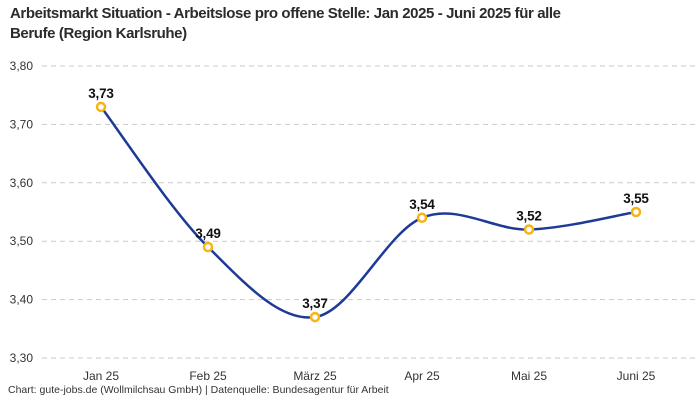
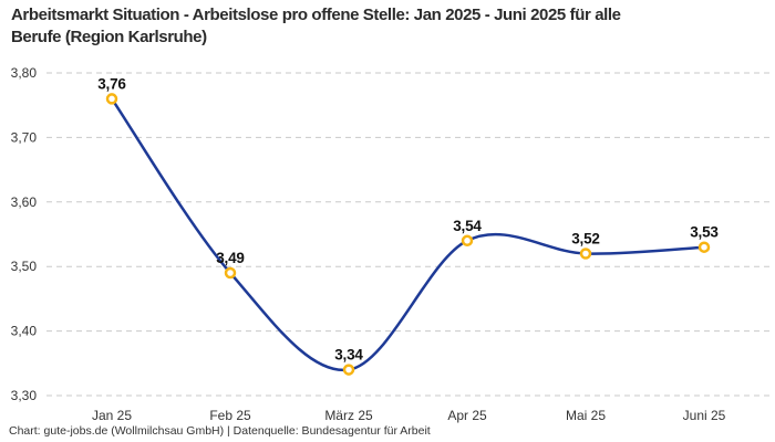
Jan 25: 3,73 -> 3,76
März 25: 3,37 -> 3,34
Juni 25: 3,55 -> 3,53
